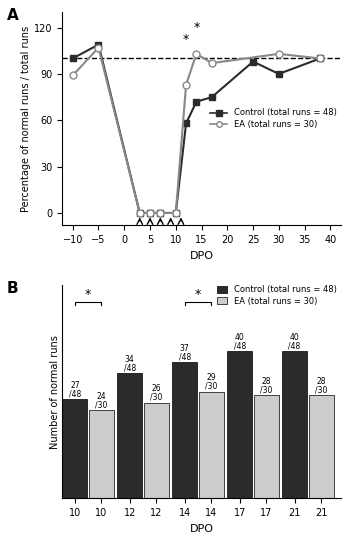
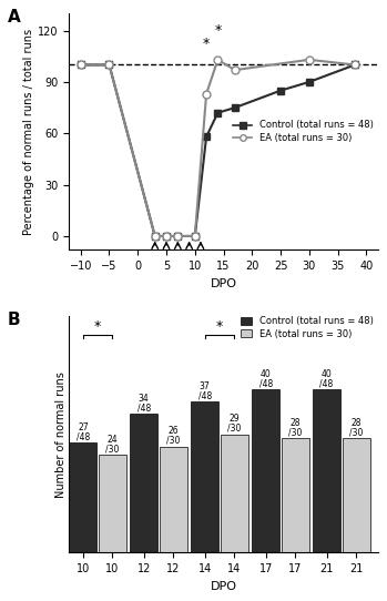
EA (total runs = 30)/−10: 89 -> 100
Control (total runs = 48)/−5: 109 -> 100
EA (total runs = 30)/−5: 107 -> 100
Control (total runs = 48)/25: 98 -> 85
